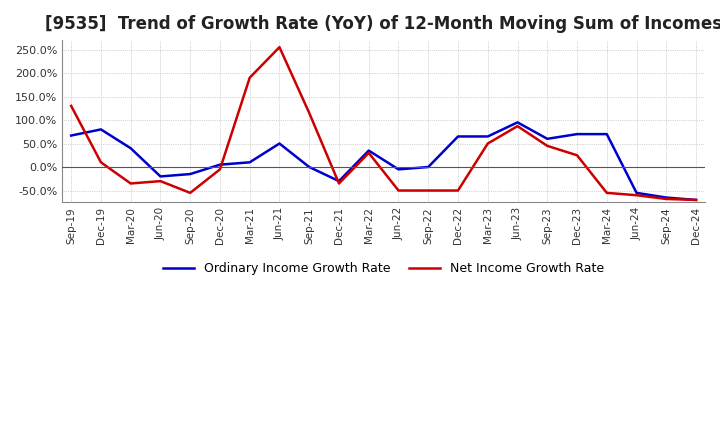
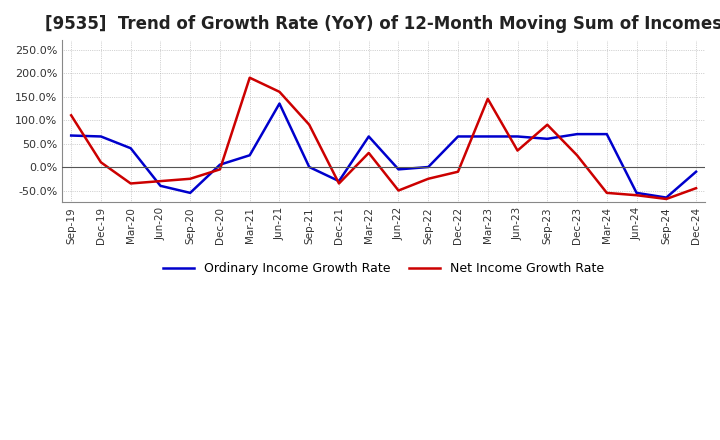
Net Income Growth Rate/Sep-19: 130% -> 110%
Ordinary Income Growth Rate/Dec-19: 80% -> 65%
Ordinary Income Growth Rate/Jun-20: -20% -> -40%
Ordinary Income Growth Rate/Sep-20: -15% -> -55%
Net Income Growth Rate/Sep-20: -55% -> -25%
Ordinary Income Growth Rate/Mar-21: 10% -> 25%
Ordinary Income Growth Rate/Jun-21: 50% -> 135%
Net Income Growth Rate/Jun-21: 255% -> 160%
Net Income Growth Rate/Sep-21: 115% -> 90%
Ordinary Income Growth Rate/Mar-22: 35% -> 65%
Net Income Growth Rate/Sep-22: -50% -> -25%
Net Income Growth Rate/Dec-22: -50% -> -10%
Net Income Growth Rate/Mar-23: 50% -> 145%
Ordinary Income Growth Rate/Jun-23: 95% -> 65%
Net Income Growth Rate/Jun-23: 87% -> 35%
Net Income Growth Rate/Sep-23: 45% -> 90%
Ordinary Income Growth Rate/Dec-24: -70% -> -10%
Net Income Growth Rate/Dec-24: -70% -> -45%
